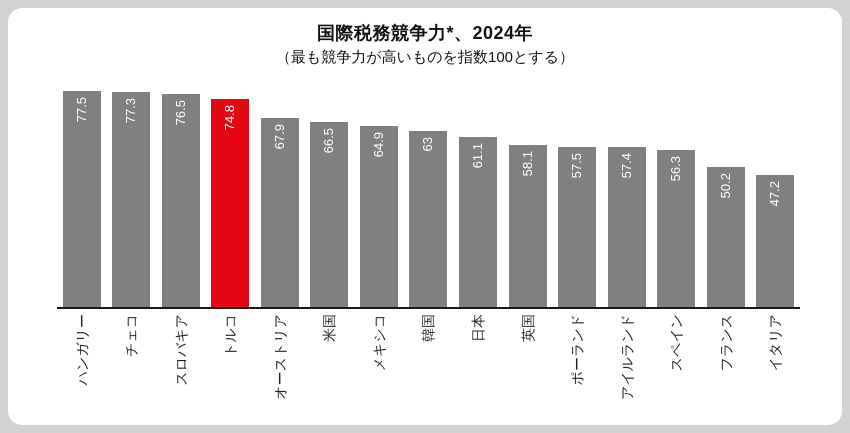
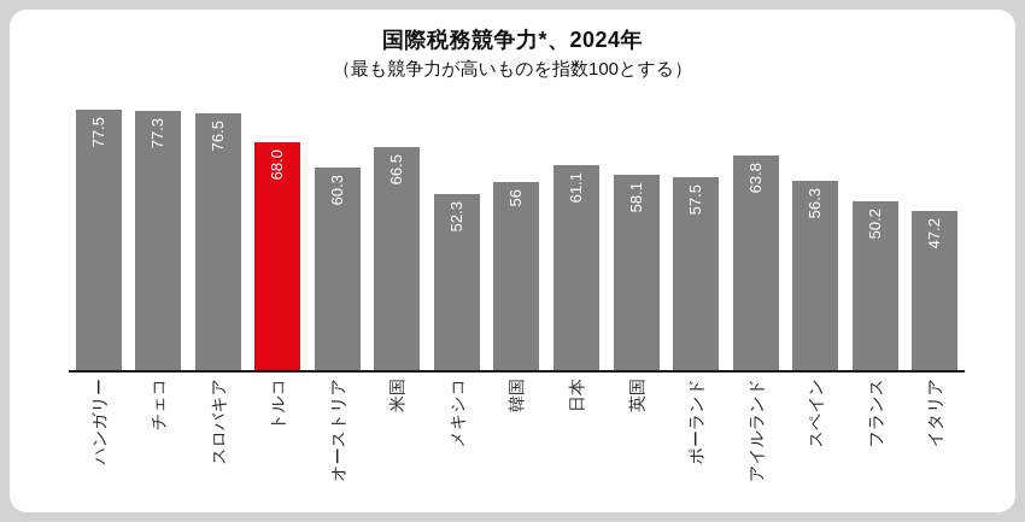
トルコ: 74.8 -> 68.0
オーストリア: 67.9 -> 60.3
メキシコ: 64.9 -> 52.3
韓国: 63 -> 56
アイルランド: 57.4 -> 63.8
